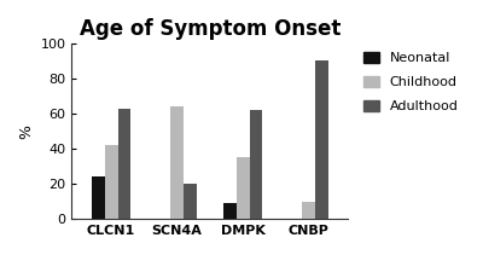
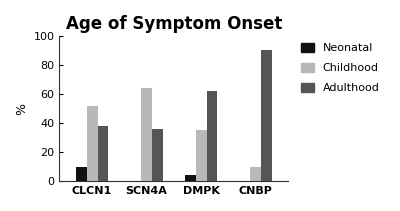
Neonatal/CLCN1: 24 -> 10
Childhood/CLCN1: 42 -> 52
Adulthood/CLCN1: 63 -> 38
Adulthood/SCN4A: 20 -> 36
Neonatal/DMPK: 9 -> 4
